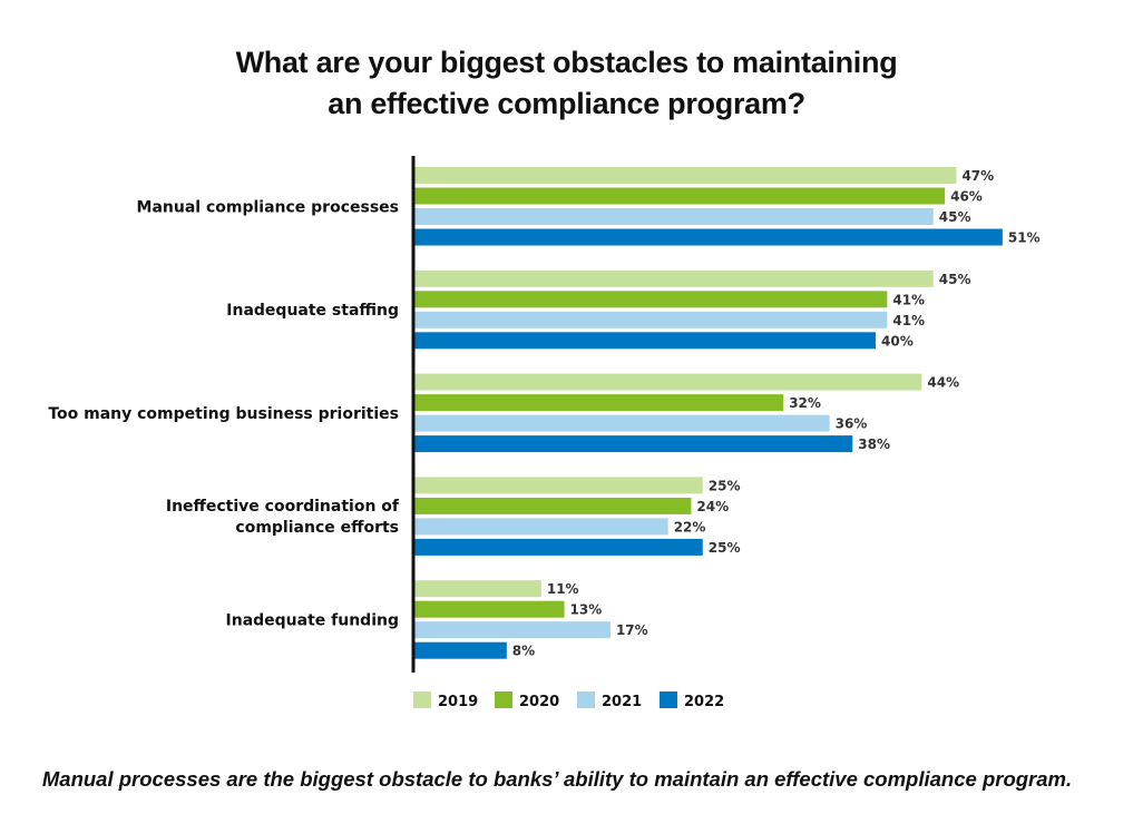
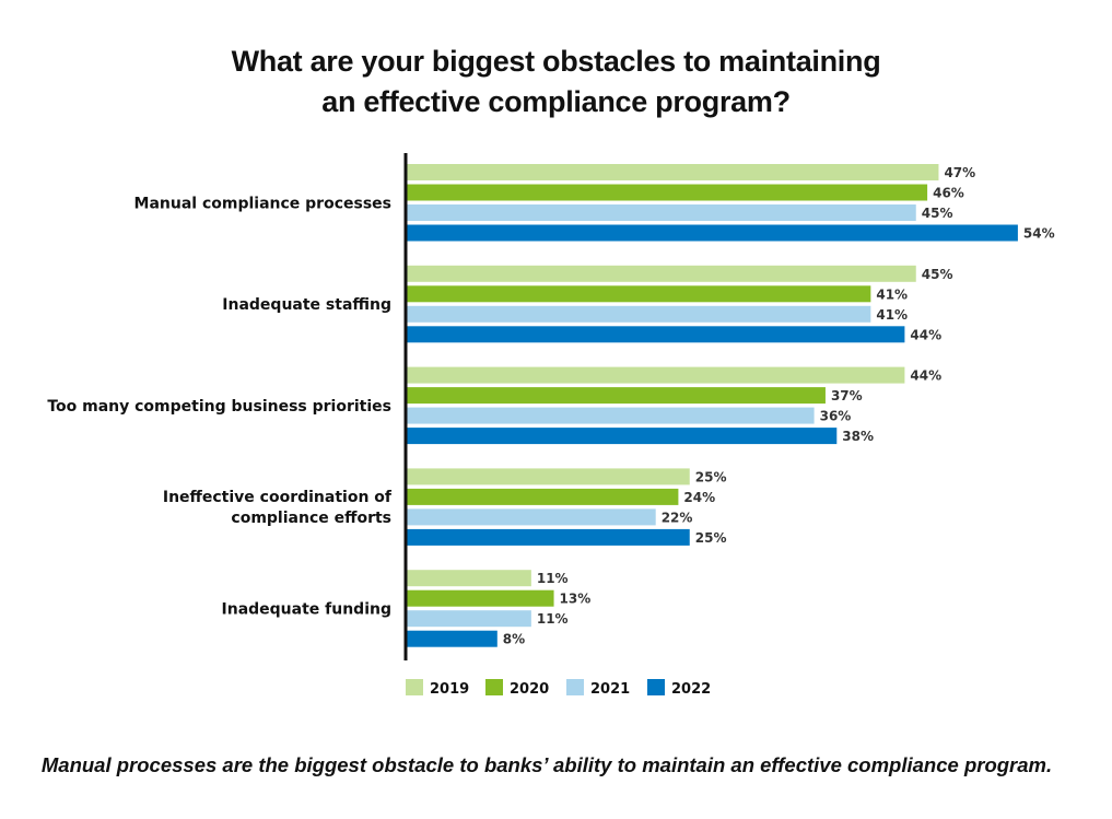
2022/Manual compliance processes: 51% -> 54%
2022/Inadequate staffing: 40% -> 44%
2020/Too many competing business priorities: 32% -> 37%
2021/Inadequate funding: 17% -> 11%
